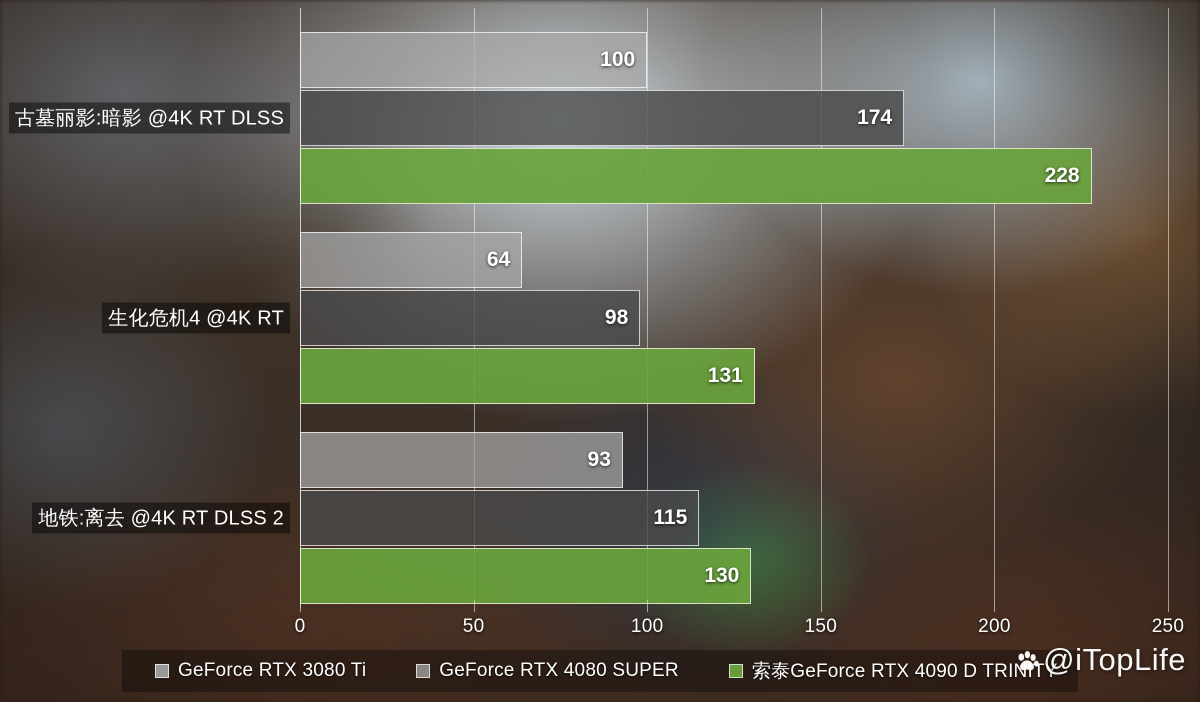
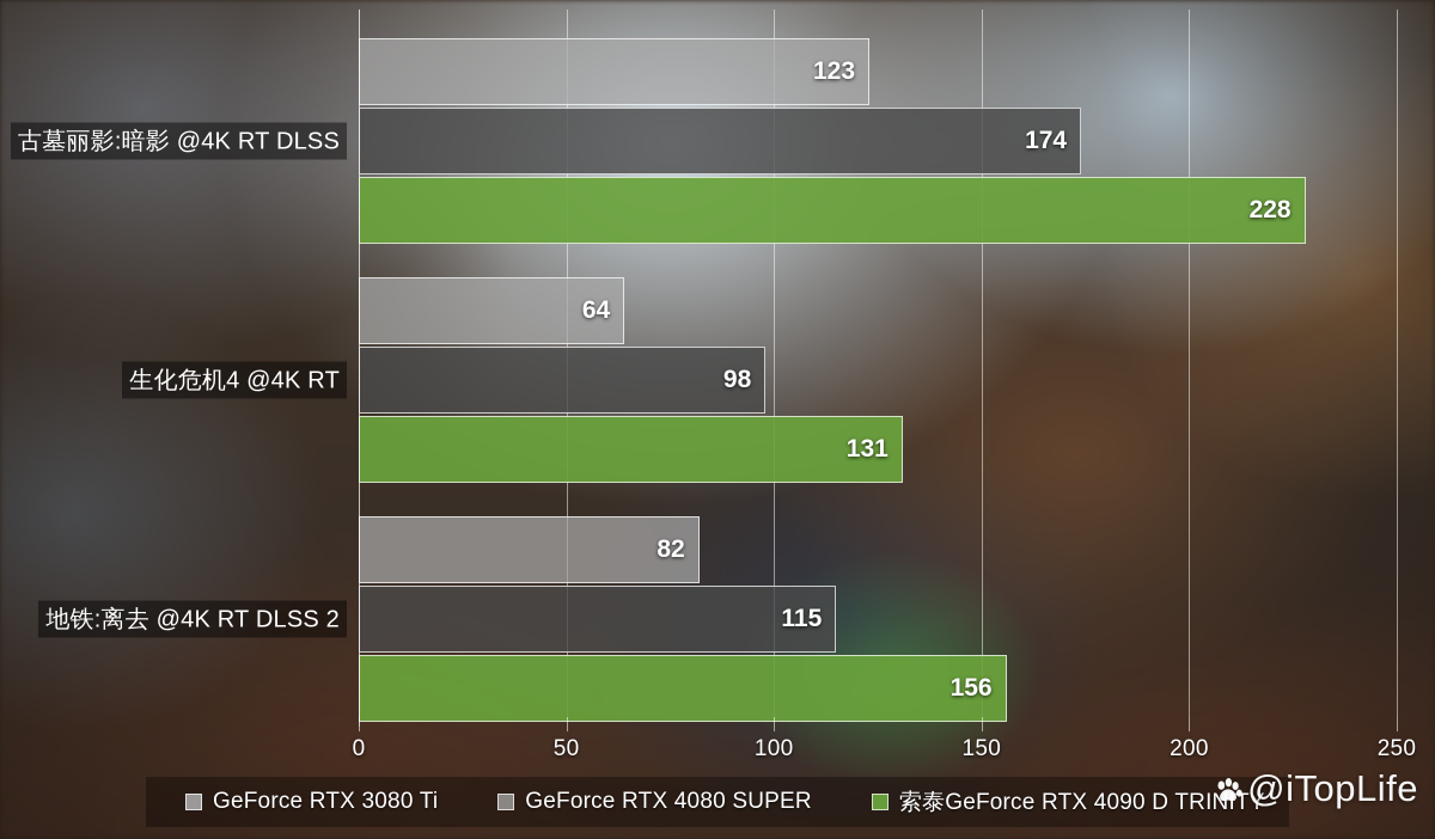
GeForce RTX 3080 Ti/古墓丽影:暗影 @4K RT DLSS: 100 -> 123
GeForce RTX 3080 Ti/地铁:离去 @4K RT DLSS 2: 93 -> 82
索泰GeForce RTX 4090 D TRINITY/地铁:离去 @4K RT DLSS 2: 130 -> 156
